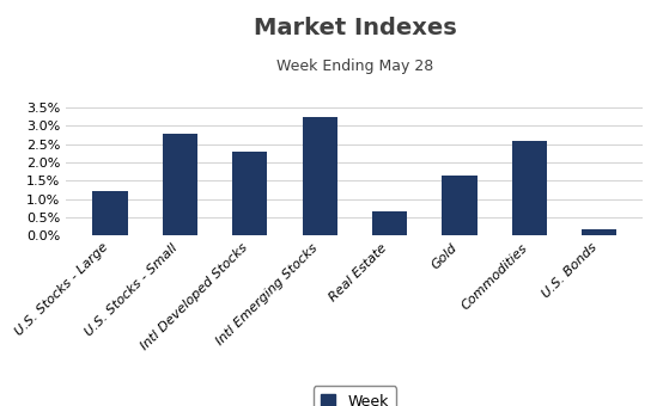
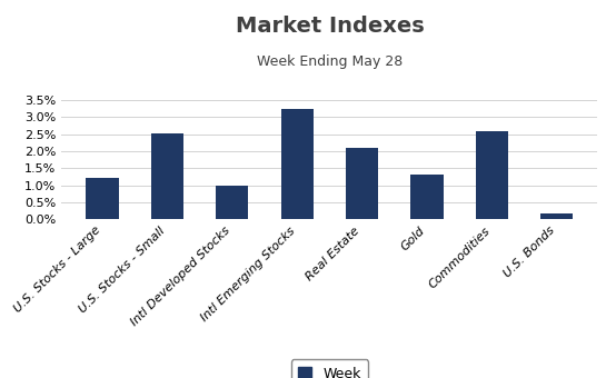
U.S. Stocks - Small: 2.80% -> 2.51%
Intl Developed Stocks: 2.30% -> 1.00%
Real Estate: 0.65% -> 2.10%
Gold: 1.65% -> 1.33%
